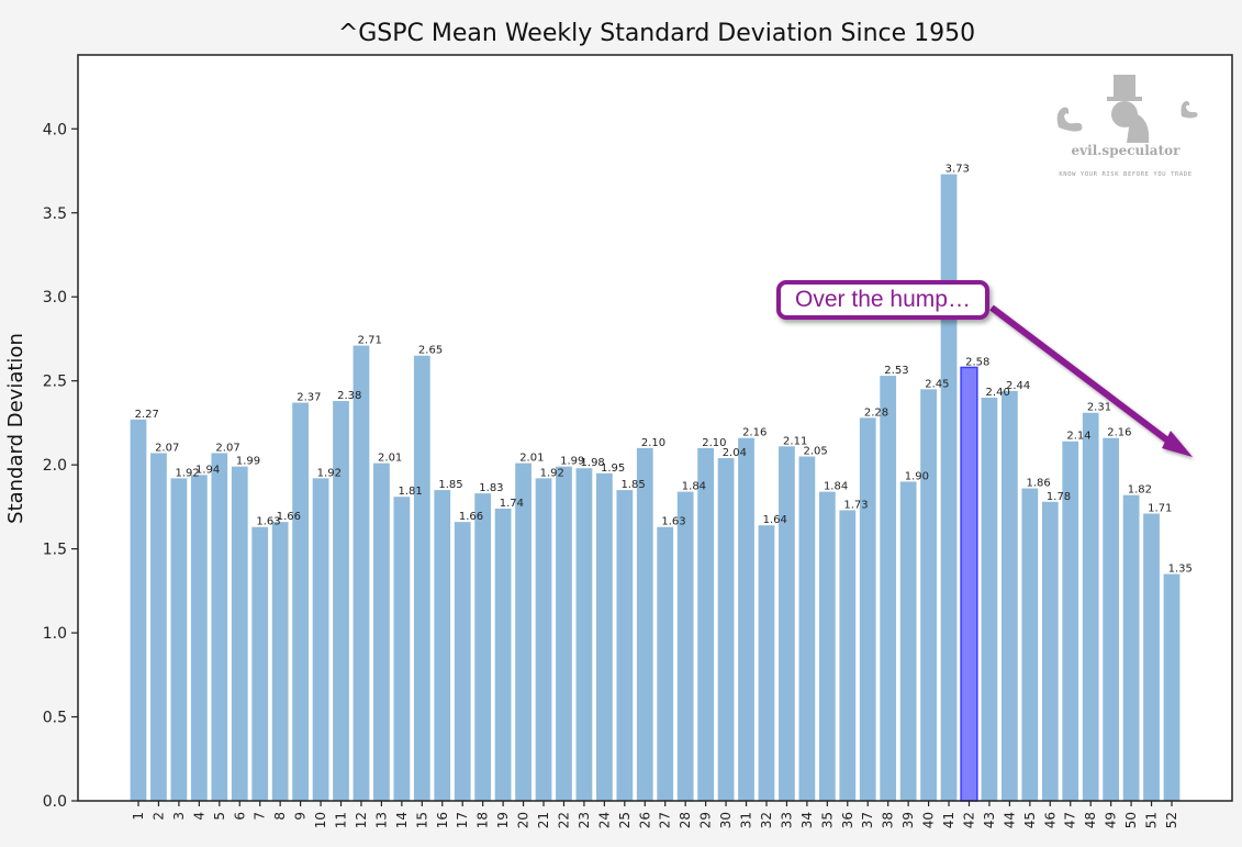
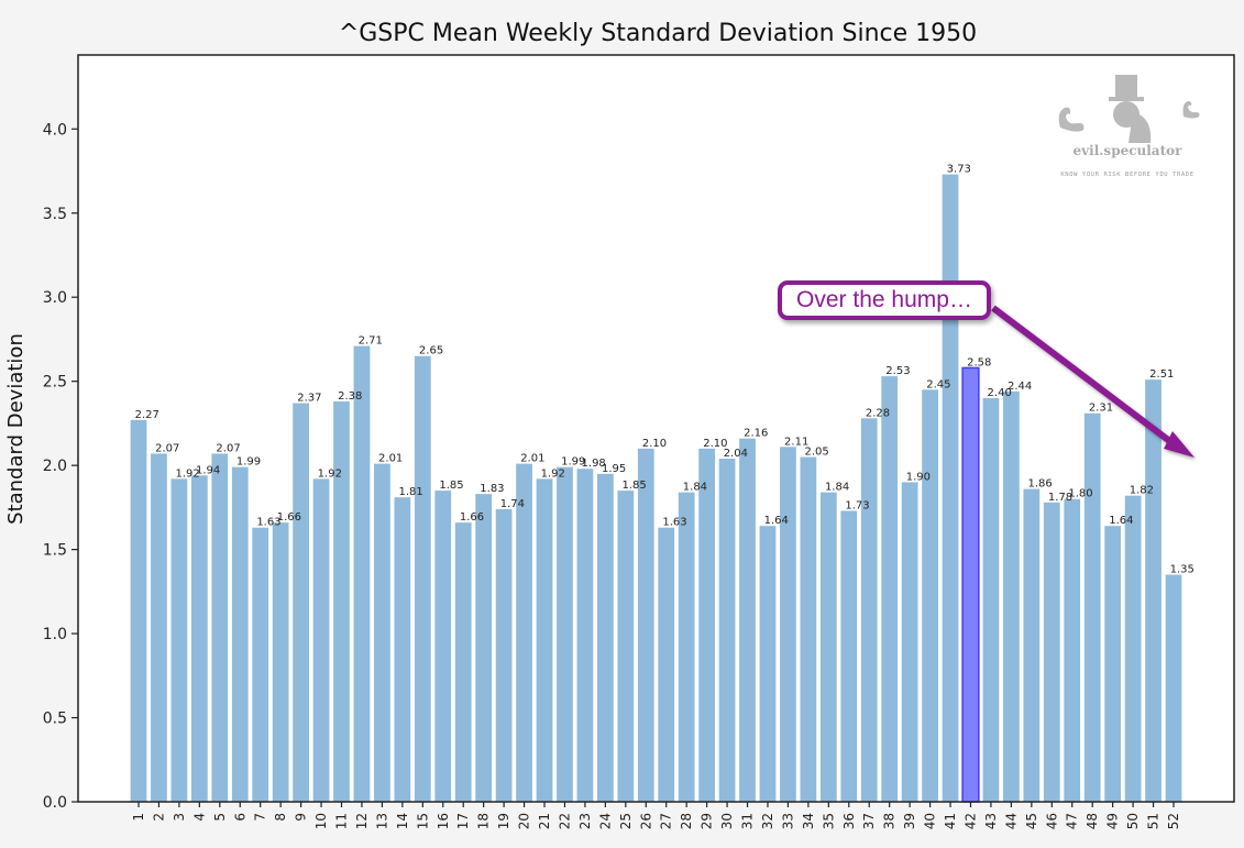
47: 2.14 -> 1.80
49: 2.16 -> 1.64
51: 1.71 -> 2.51
